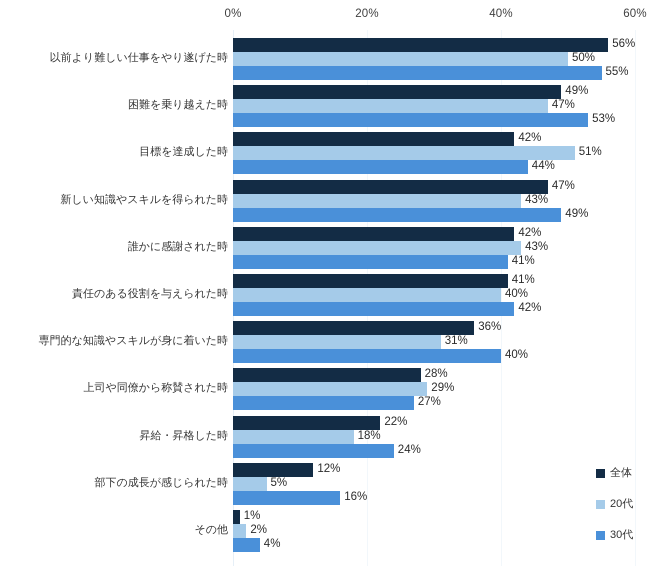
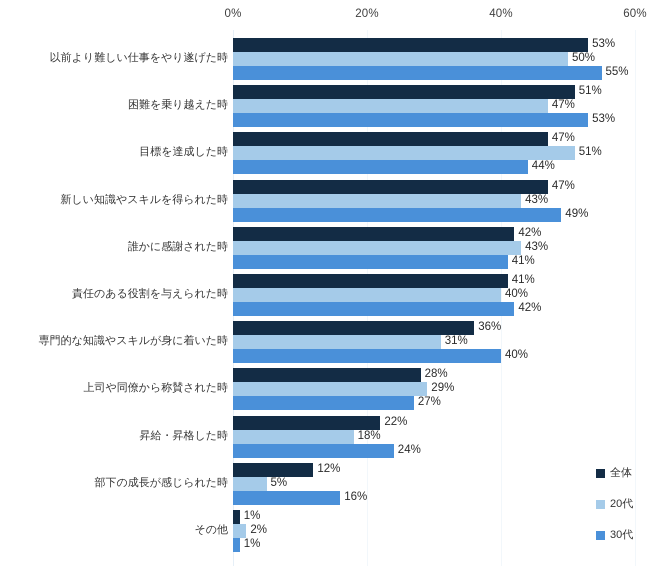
全体/以前より難しい仕事をやり遂げた時: 56% -> 53%
全体/困難を乗り越えた時: 49% -> 51%
全体/目標を達成した時: 42% -> 47%
30代/その他: 4% -> 1%
